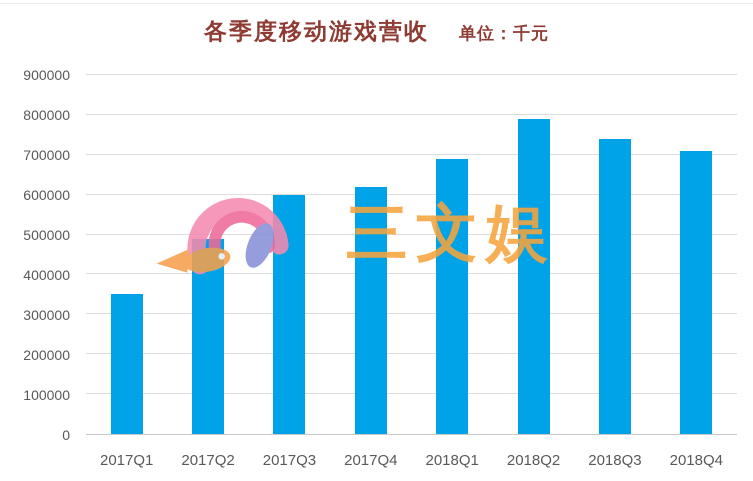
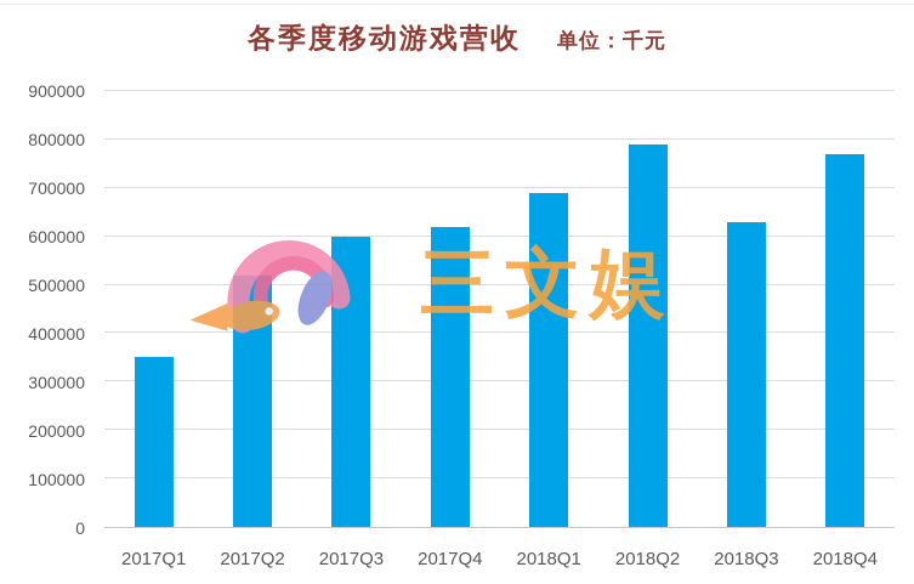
2017Q2: 490000 -> 520000
2018Q3: 740000 -> 630000
2018Q4: 710000 -> 770000
